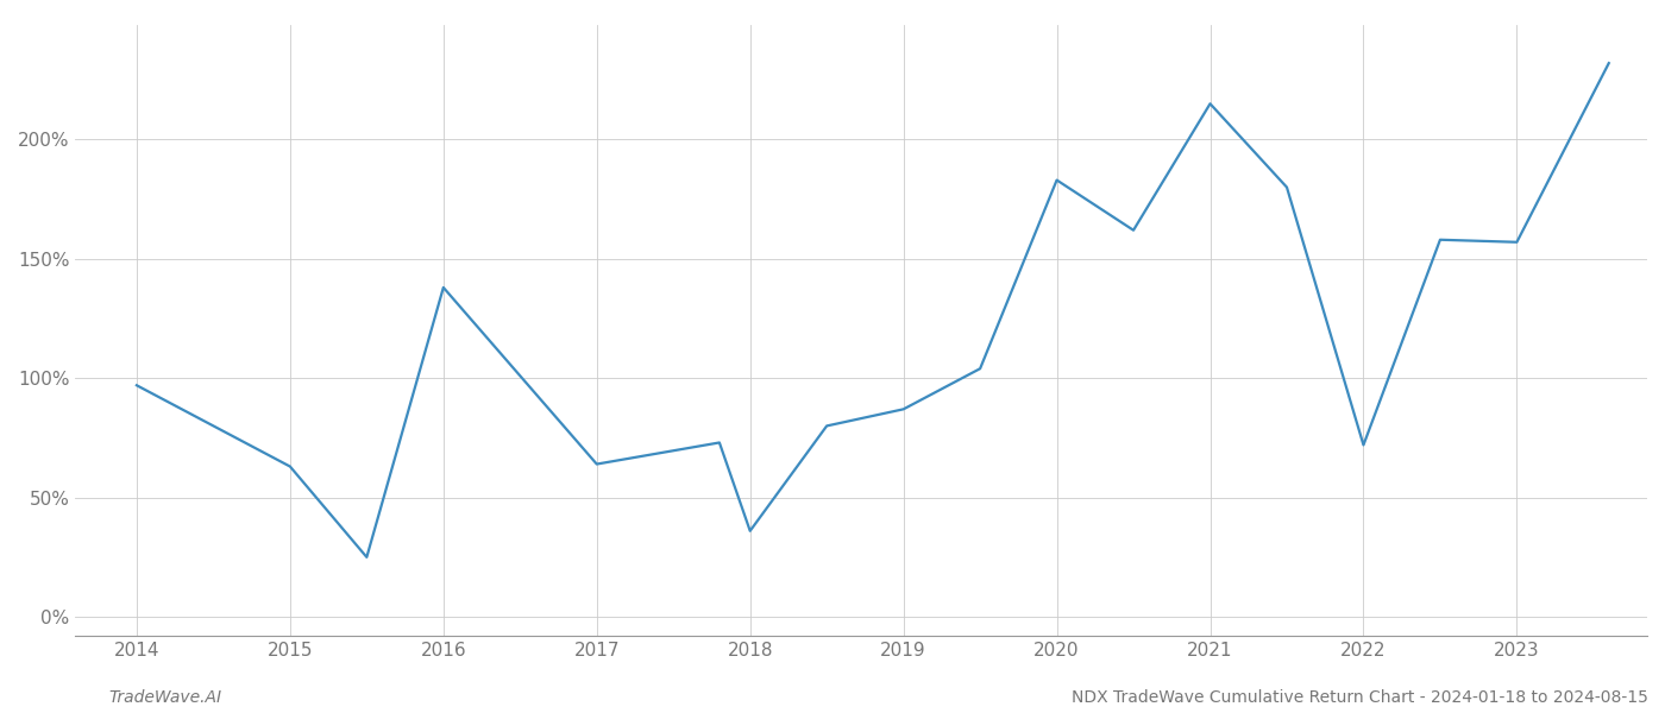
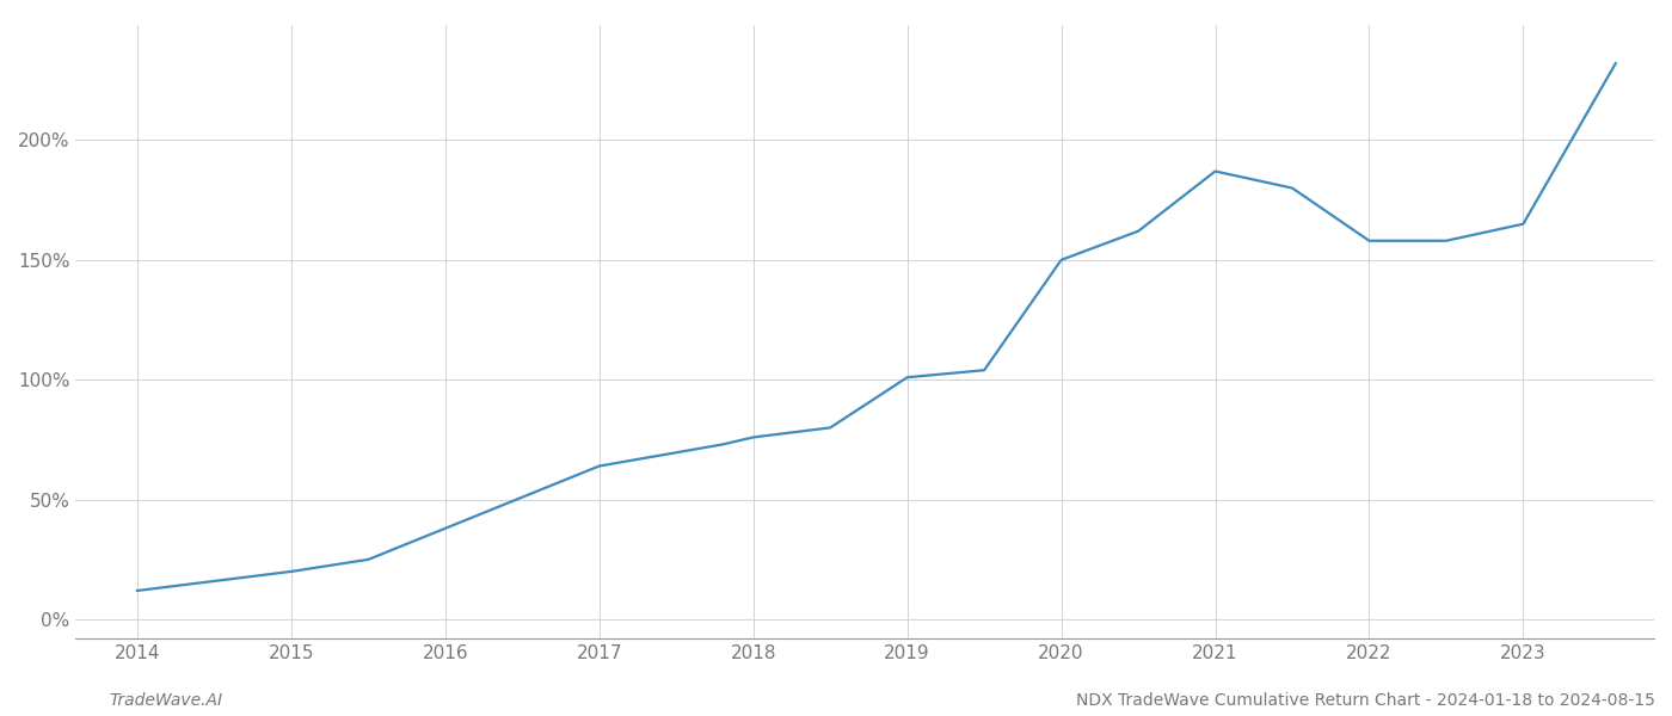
2014: 97% -> 12%
2015: 63% -> 20%
2016: 138% -> 38%
2018: 36% -> 76%
2019: 87% -> 101%
2020: 183% -> 150%
2021: 215% -> 187%
2022: 72% -> 158%
2023: 157% -> 165%
